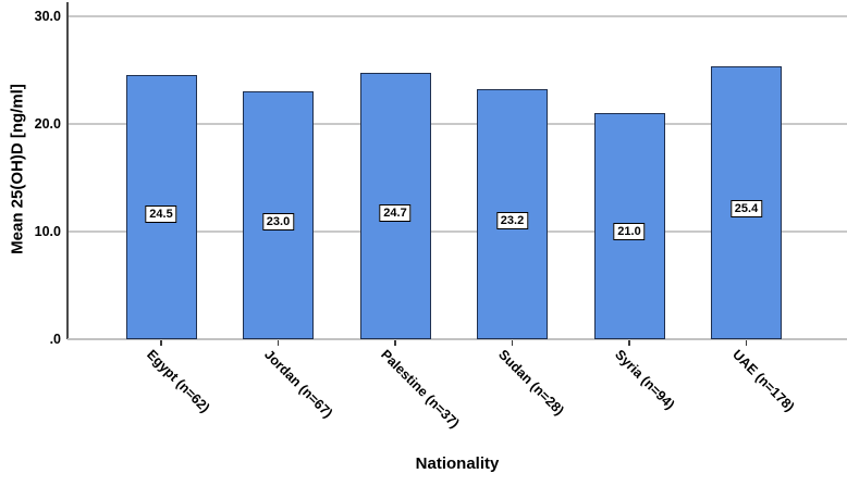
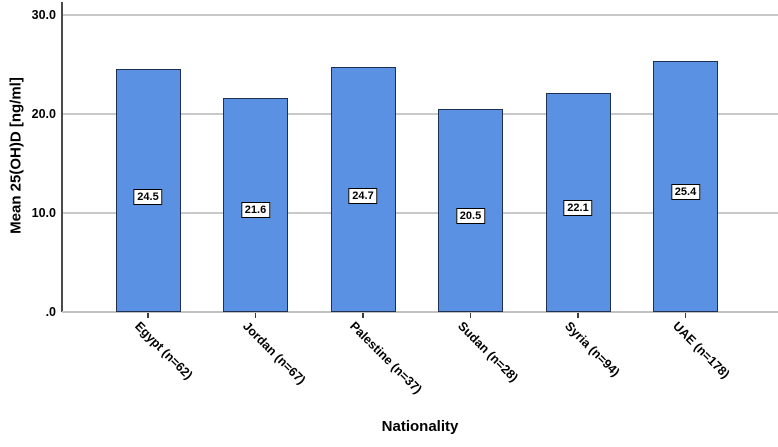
Jordan (n=67): 23.0 -> 21.6
Sudan (n=28): 23.2 -> 20.5
Syria (n=94): 21.0 -> 22.1
